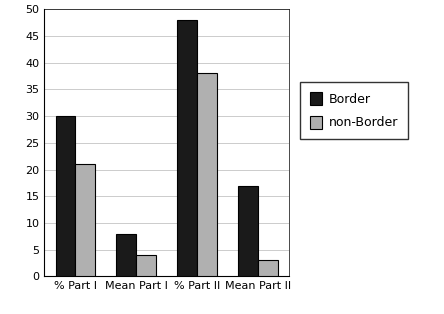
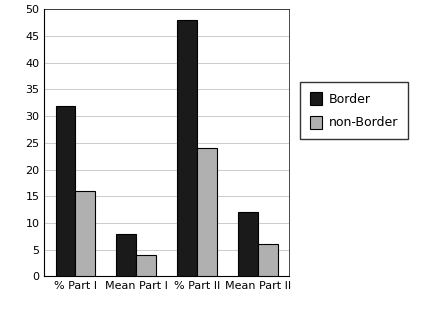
Border/% Part I: 30 -> 32
non-Border/% Part I: 21 -> 16
non-Border/% Part II: 38 -> 24
Border/Mean Part II: 17 -> 12
non-Border/Mean Part II: 3 -> 6
